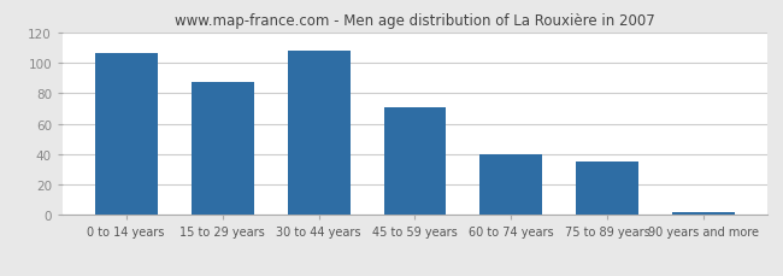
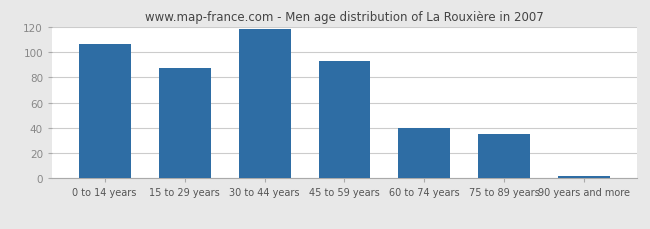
30 to 44 years: 108 -> 118
45 to 59 years: 71 -> 93
